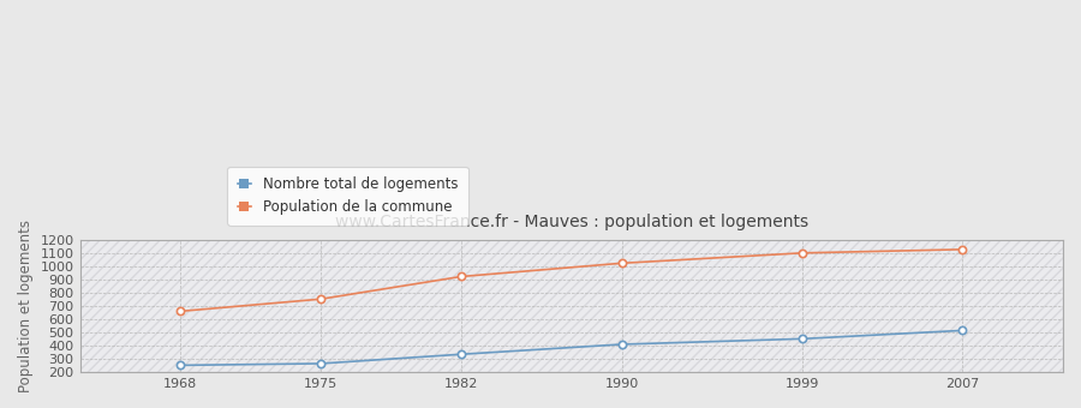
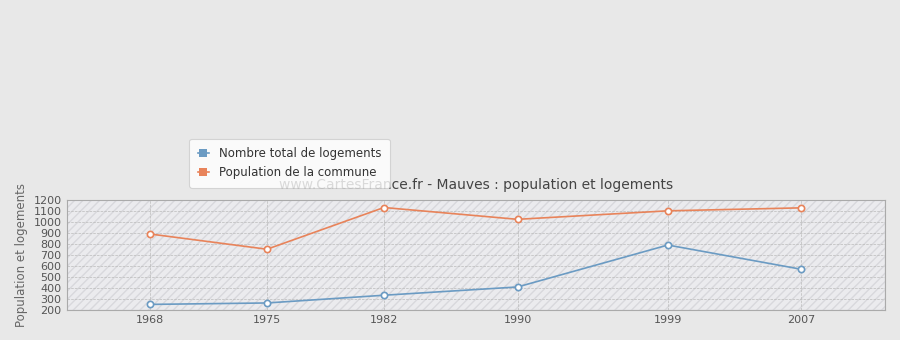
Population de la commune/1968: 660 -> 890
Population de la commune/1982: 920 -> 1130
Nombre total de logements/1999: 450 -> 790
Nombre total de logements/2007: 520 -> 570
